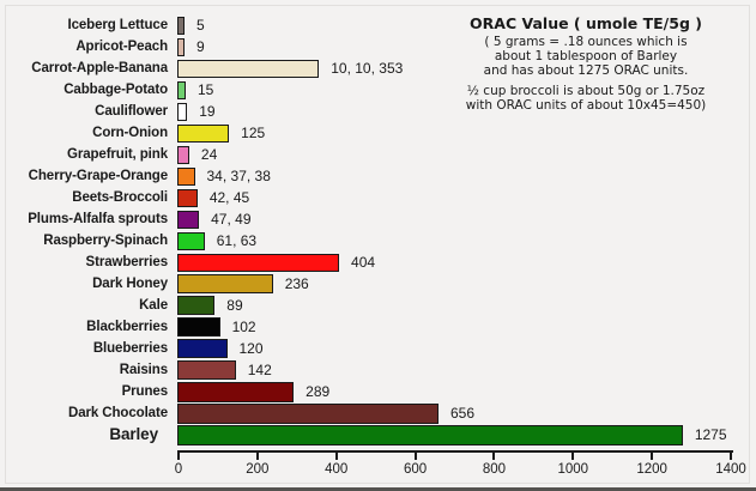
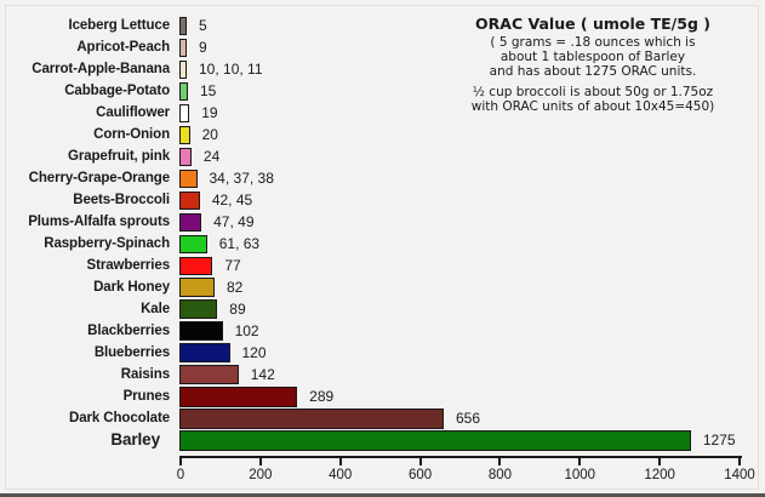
Carrot-Apple-Banana: 353 -> 11
Corn-Onion: 125 -> 20
Strawberries: 404 -> 77
Dark Honey: 236 -> 82
